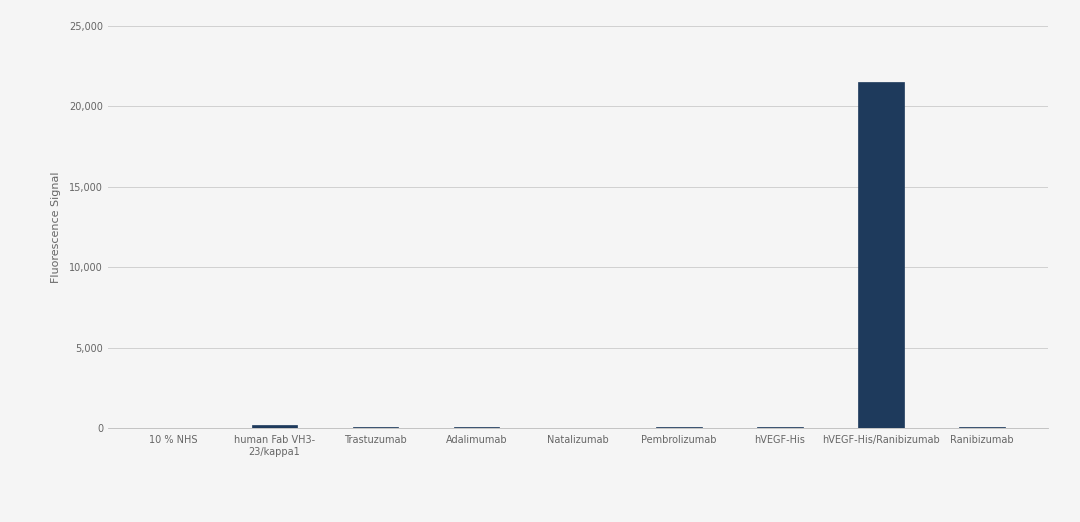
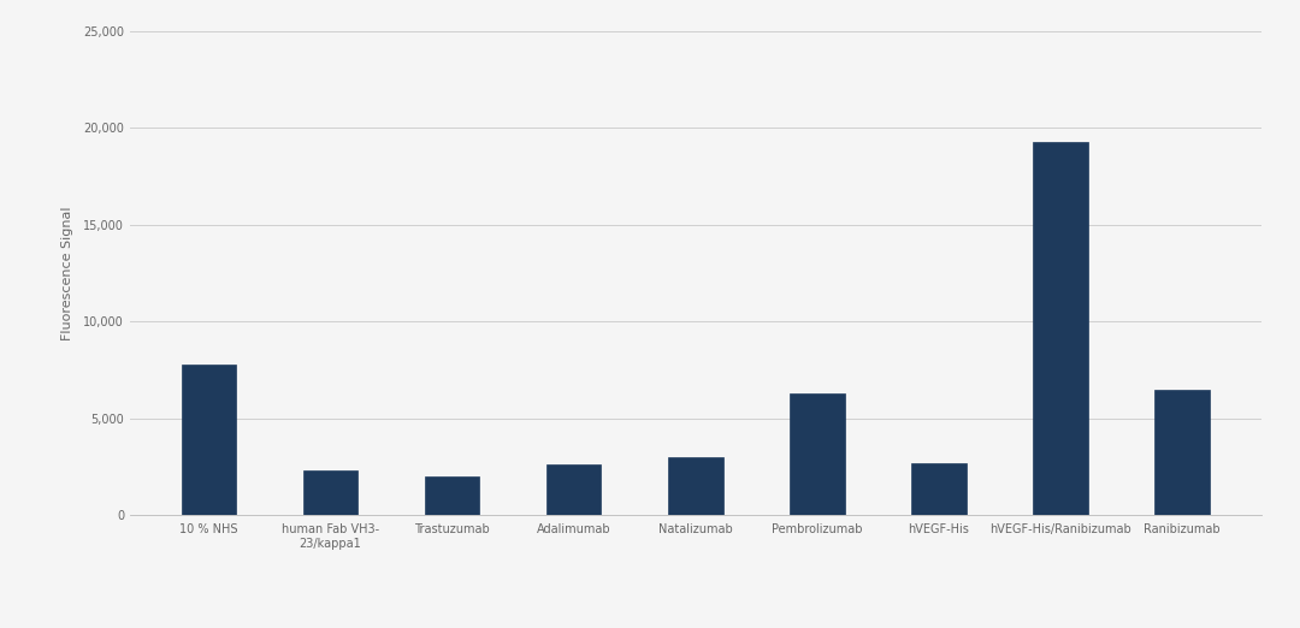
10 % NHS: 0 -> 7,800
human Fab VH3- 23/kappa1: 200 -> 2,300
Trastuzumab: 0 -> 2,000
Adalimumab: 0 -> 2,600
Natalizumab: 0 -> 3,000
Pembrolizumab: 0 -> 6,300
hVEGF-His: 100 -> 2,700
hVEGF-His/Ranibizumab: 21,500 -> 19,300
Ranibizumab: 0 -> 6,500
